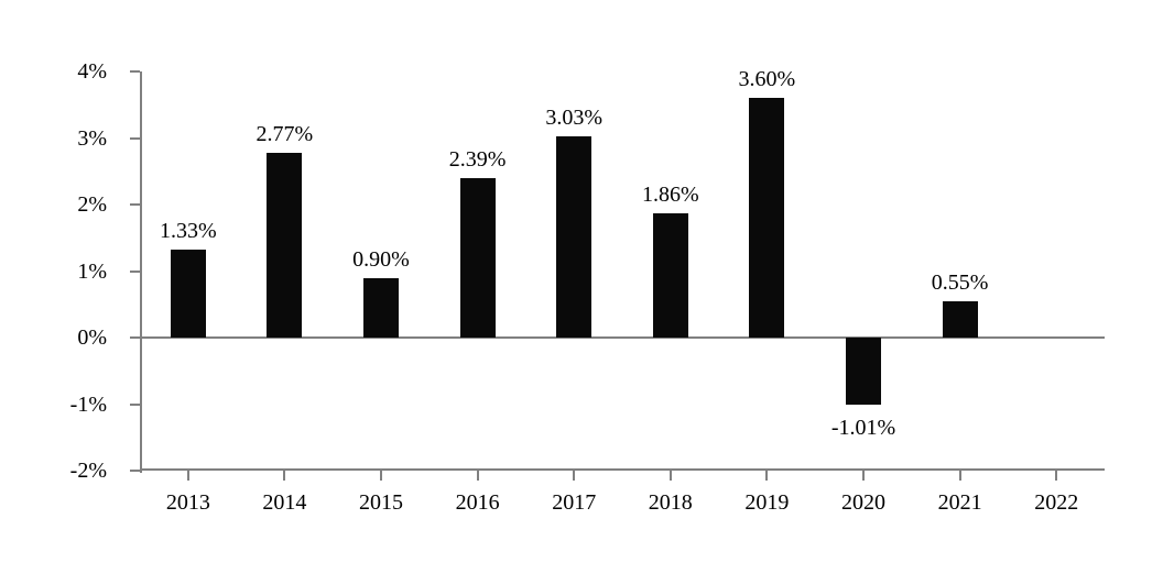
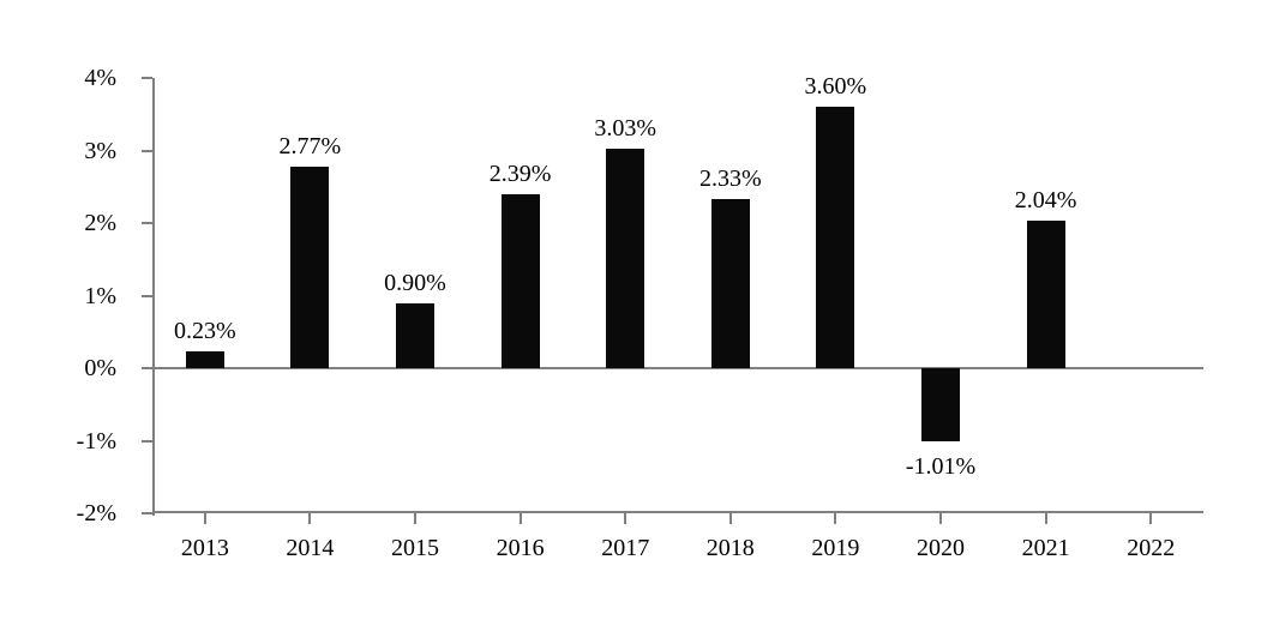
2013: 1.33% -> 0.23%
2018: 1.86% -> 2.33%
2021: 0.55% -> 2.04%
